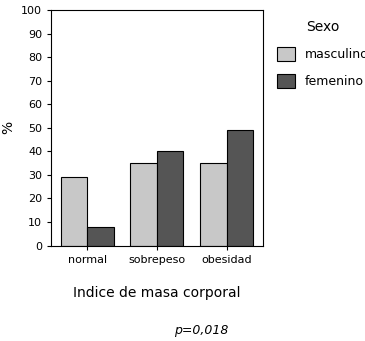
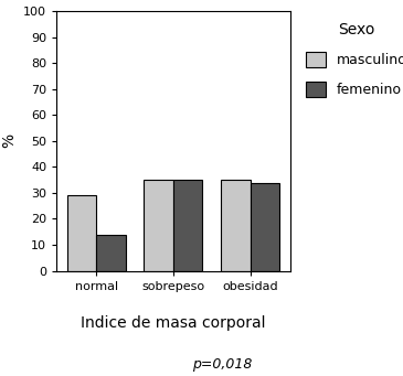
femenino/normal: 8 -> 14
femenino/sobrepeso: 40 -> 35
femenino/obesidad: 49 -> 34
